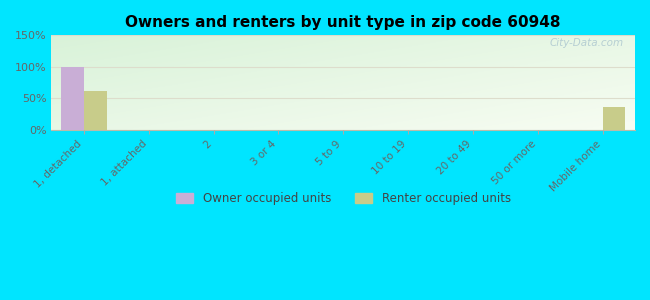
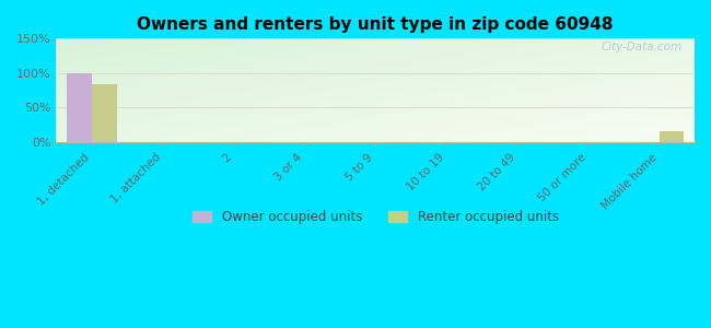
Renter occupied units/1, detached: 62% -> 83%
Renter occupied units/Mobile home: 36% -> 15%
